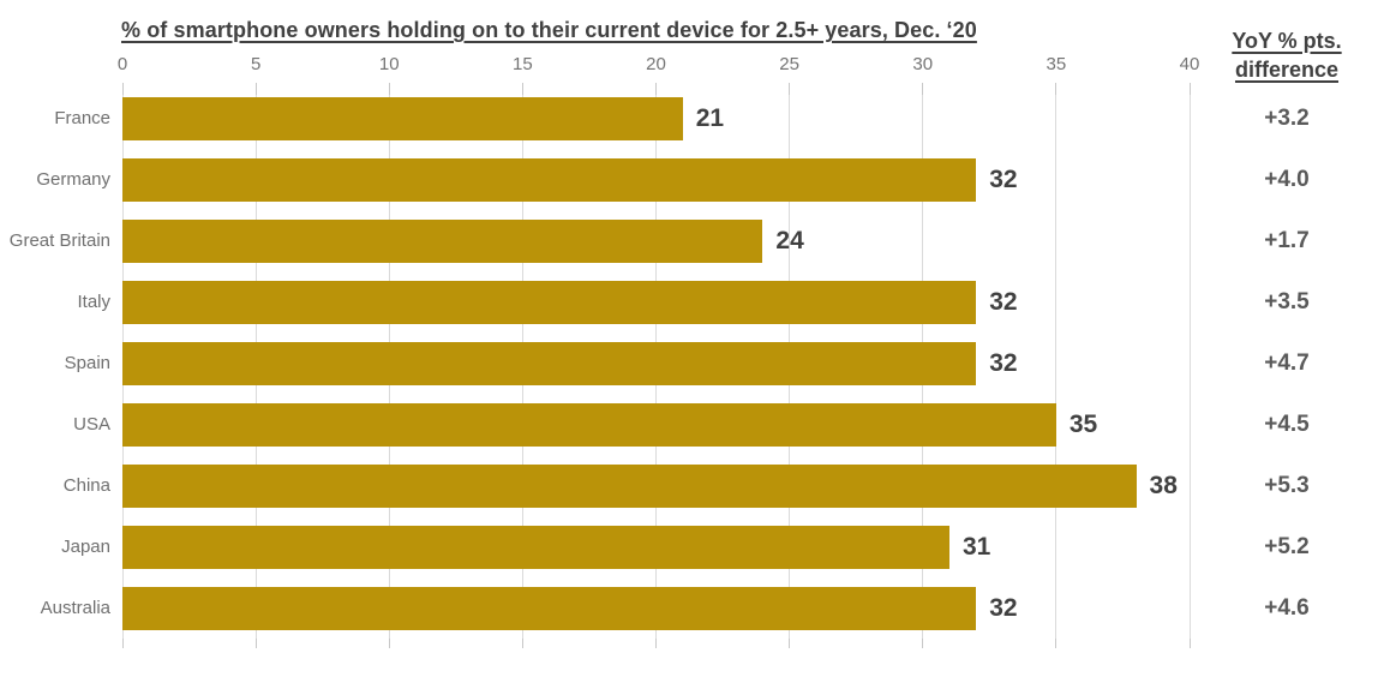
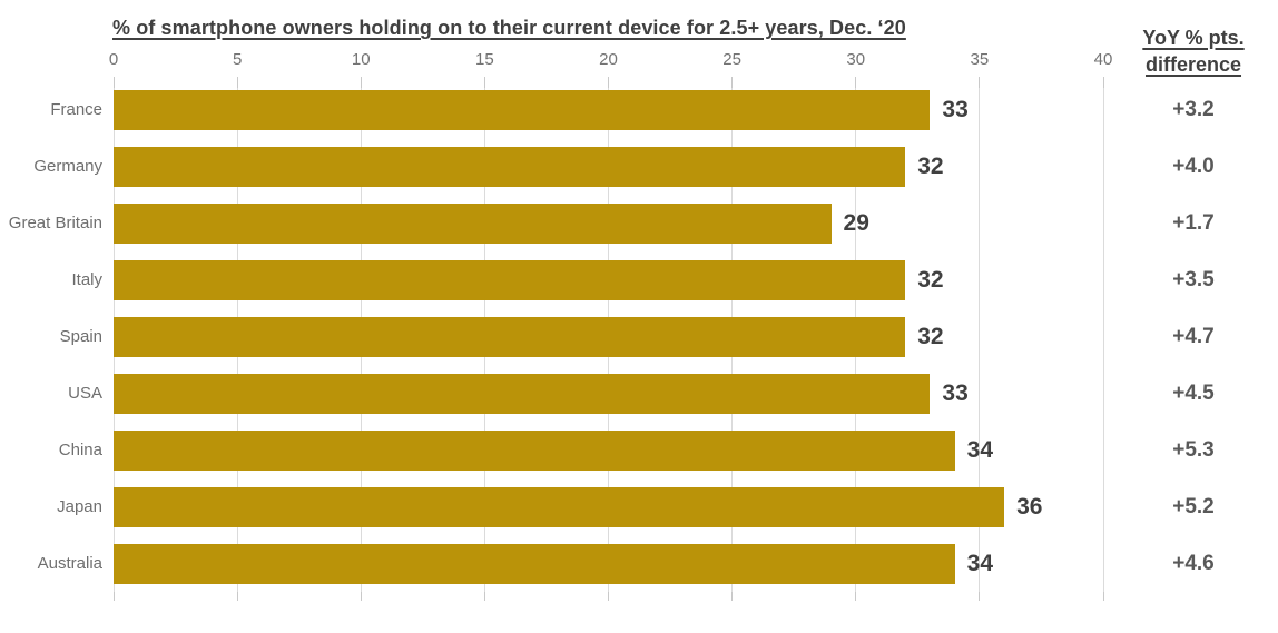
France: 21 -> 33
Great Britain: 24 -> 29
USA: 35 -> 33
China: 38 -> 34
Japan: 31 -> 36
Australia: 32 -> 34
